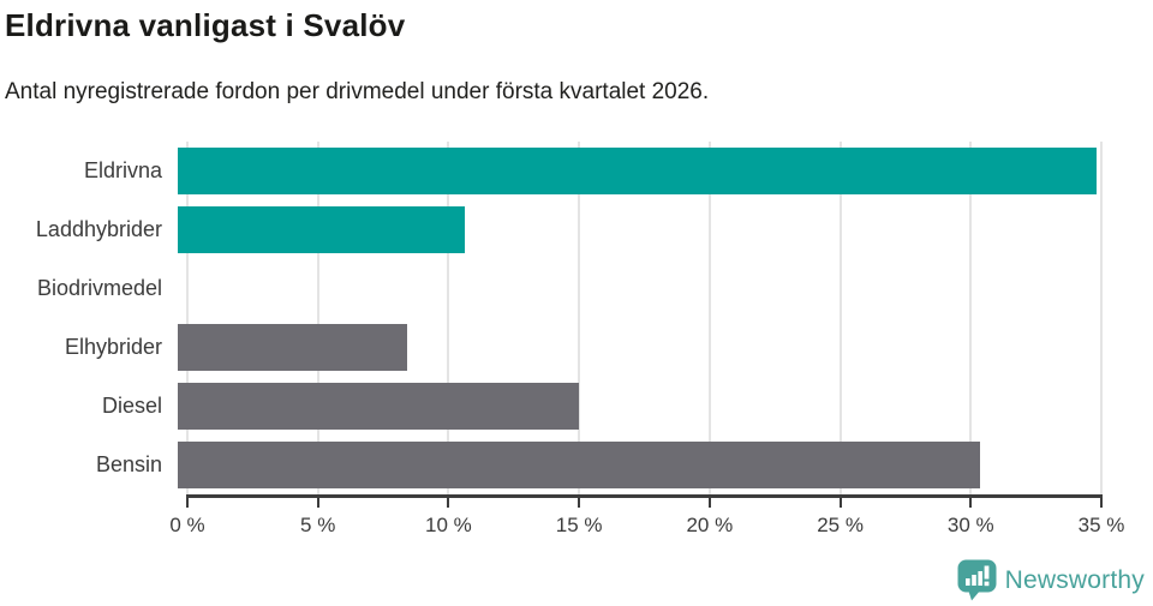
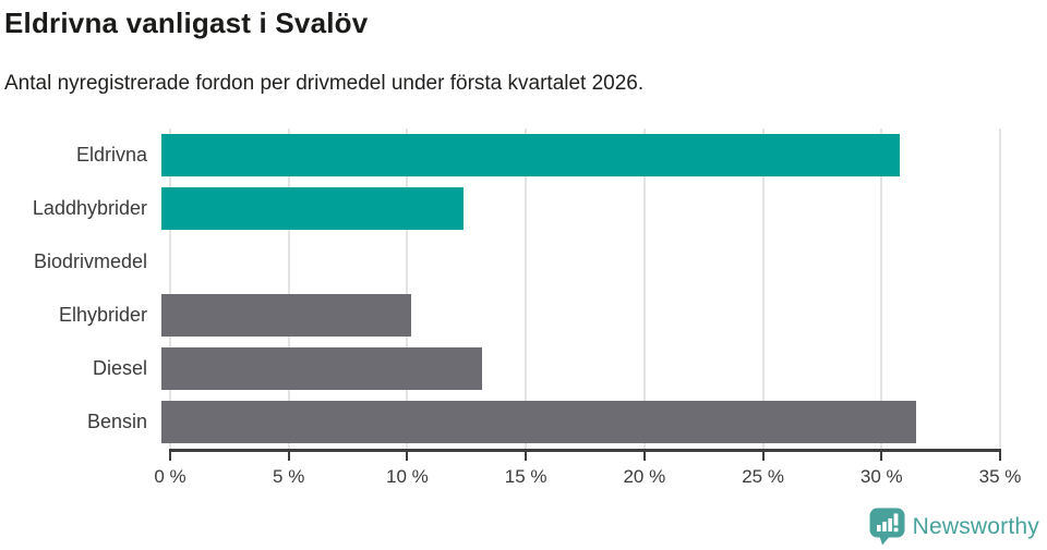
Eldrivna: 34.8% -> 30.8%
Laddhybrider: 10.9% -> 12.6%
Elhybrider: 8.7% -> 10.4%
Diesel: 15.2% -> 13.4%
Bensin: 30.4% -> 31.5%
